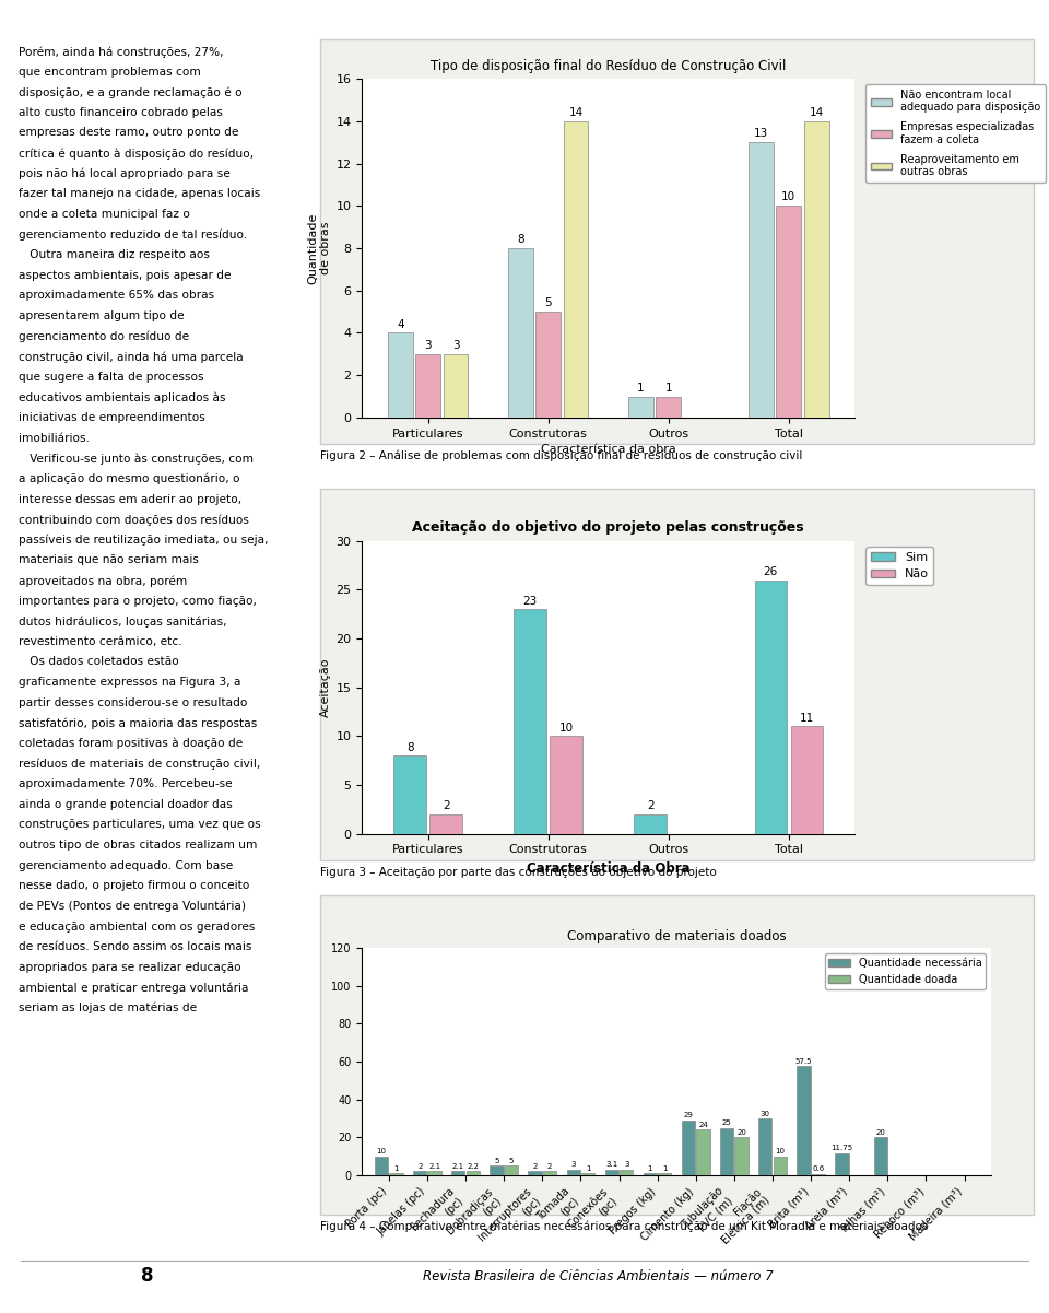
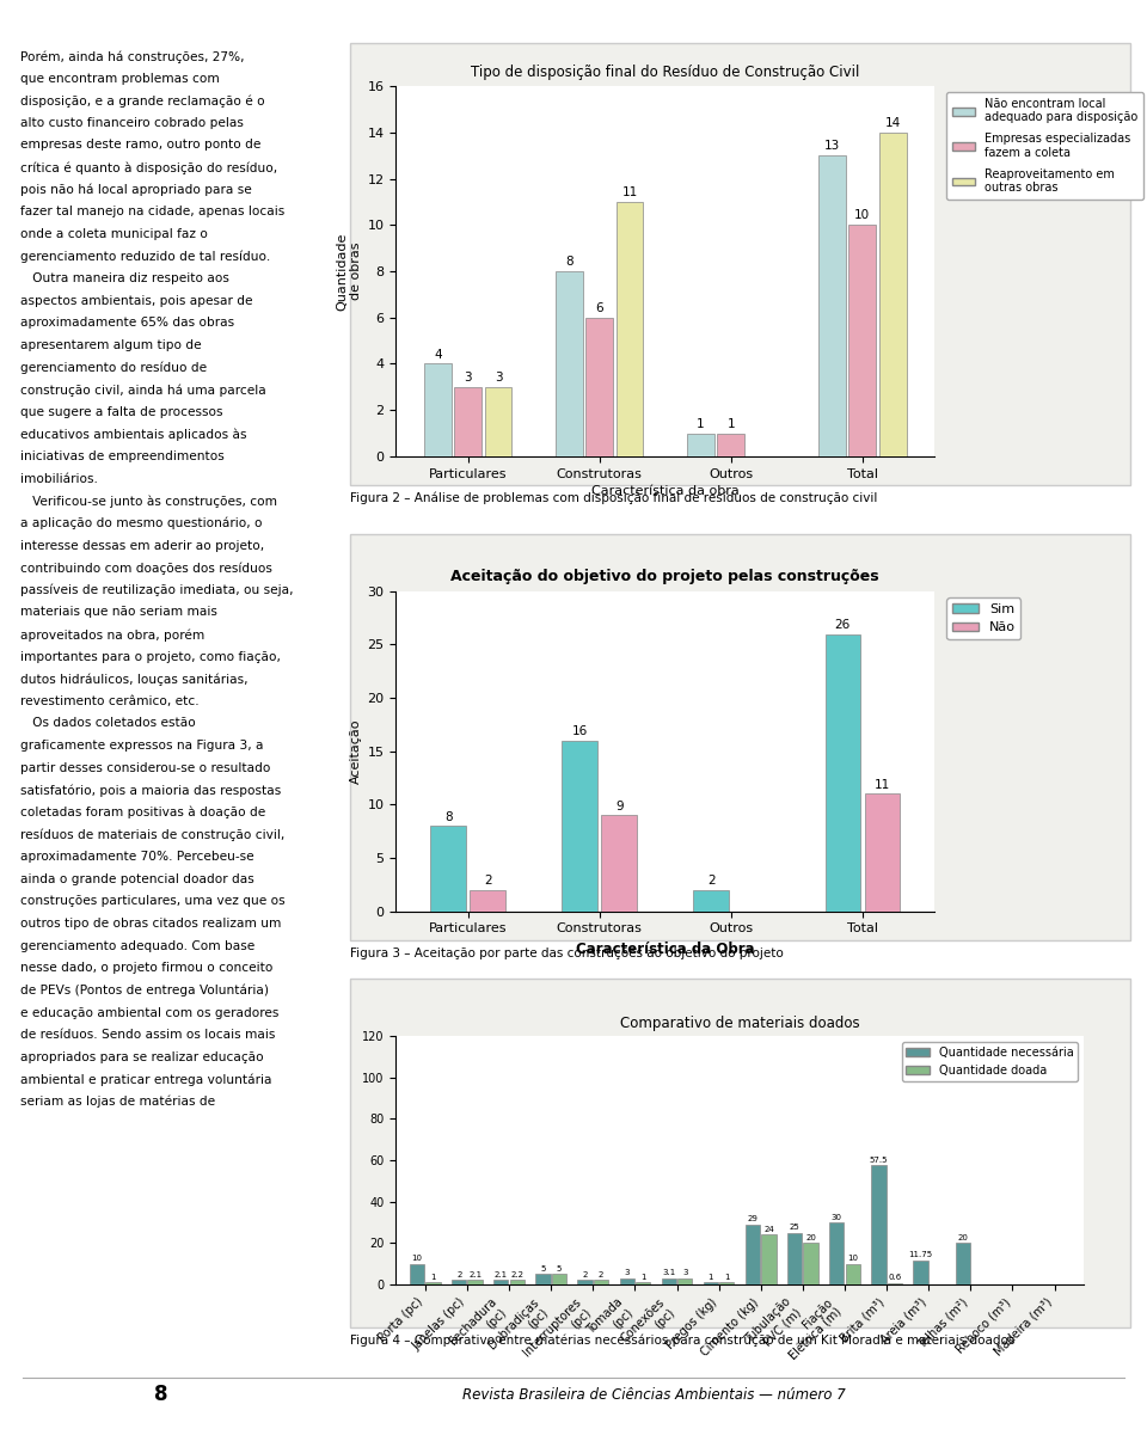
Tipo de disposição final do Resíduo de Construção Civil/Empresas especializadas fazem a coleta/Construtoras: 5 -> 6
Tipo de disposição final do Resíduo de Construção Civil/Reaproveitamento em outras obras/Construtoras: 14 -> 11
Aceitação do objetivo do projeto pelas construções/Sim/Construtoras: 23 -> 16
Aceitação do objetivo do projeto pelas construções/Não/Construtoras: 10 -> 9
